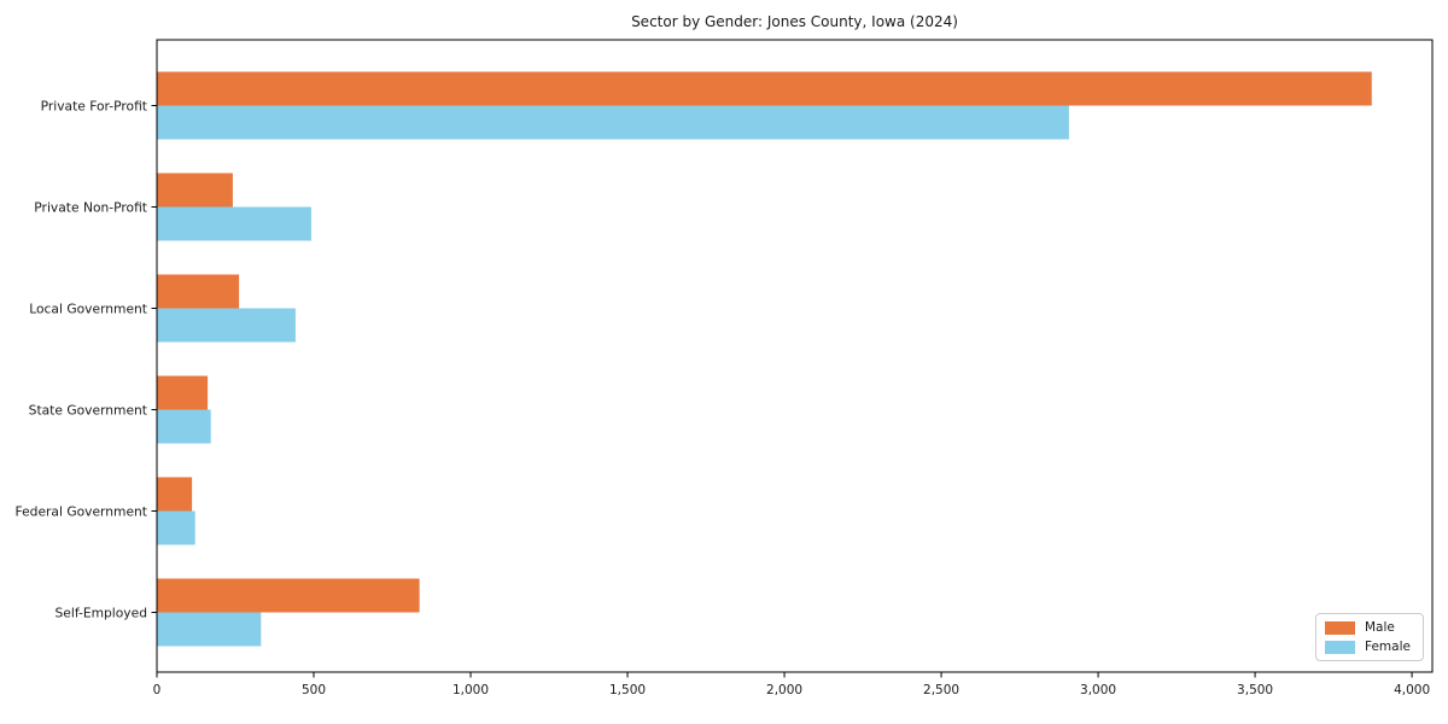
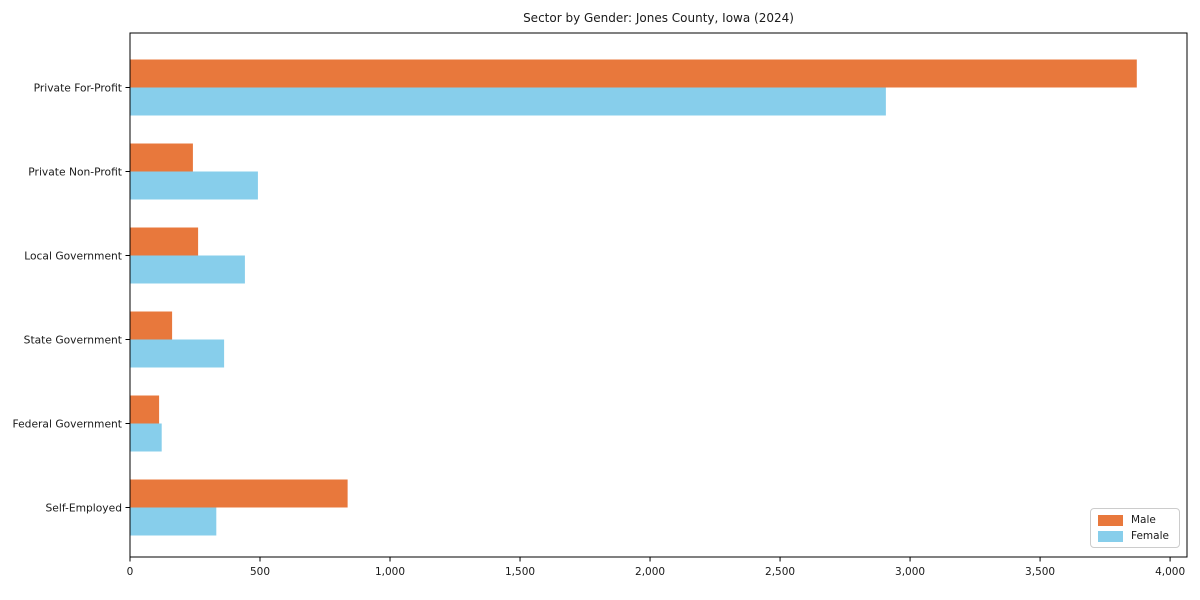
Female/State Government: 170 -> 360
